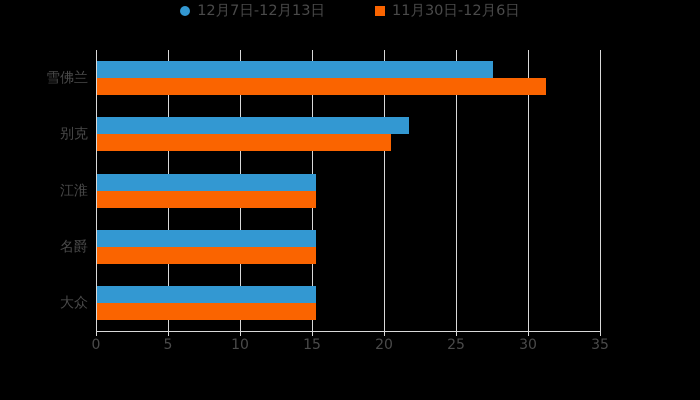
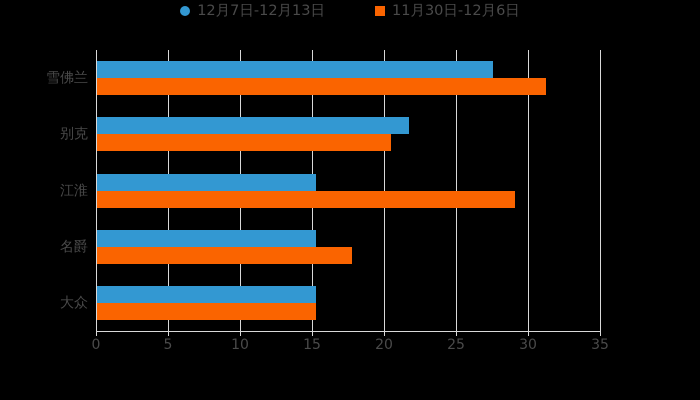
11月30日-12月6日/江淮: 15.2 -> 29.0
11月30日-12月6日/名爵: 15.2 -> 17.7
